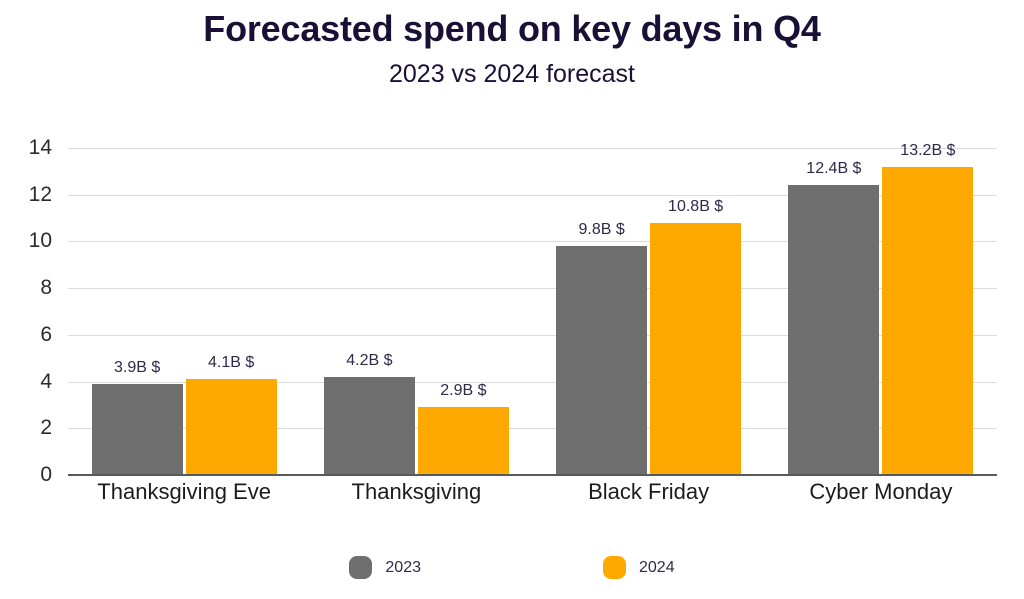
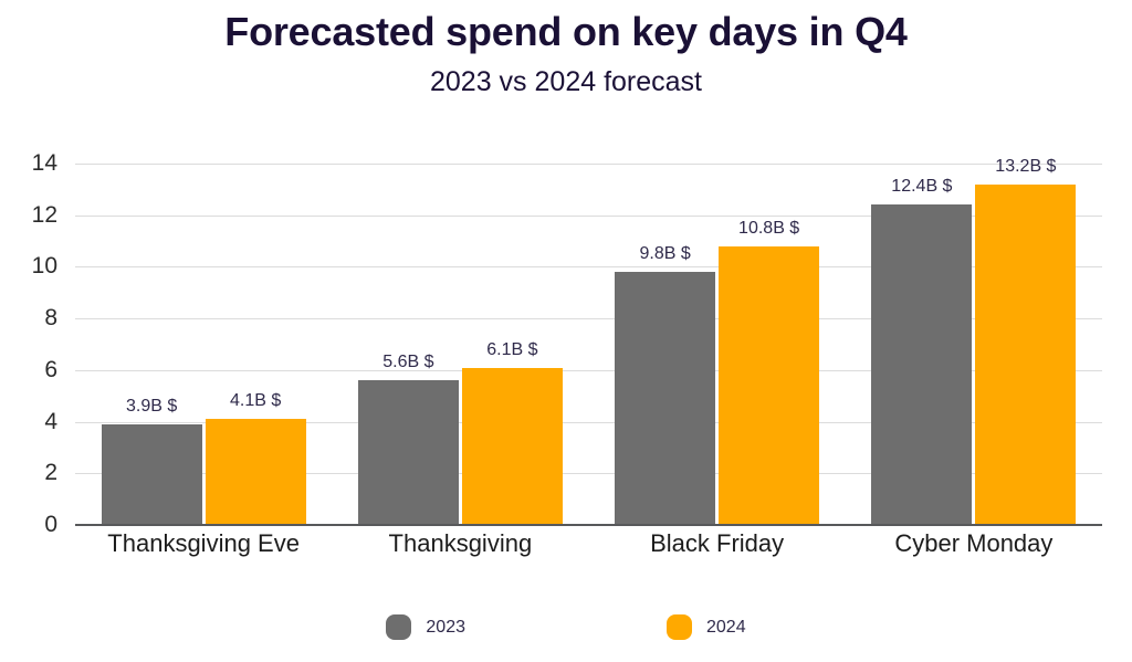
2023/Thanksgiving: 4.2B -> 5.6B
2024/Thanksgiving: 2.9B -> 6.1B
